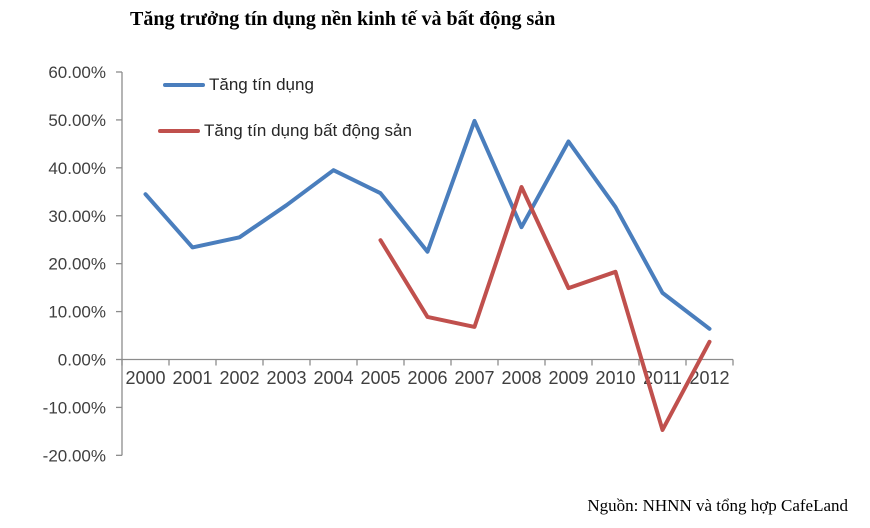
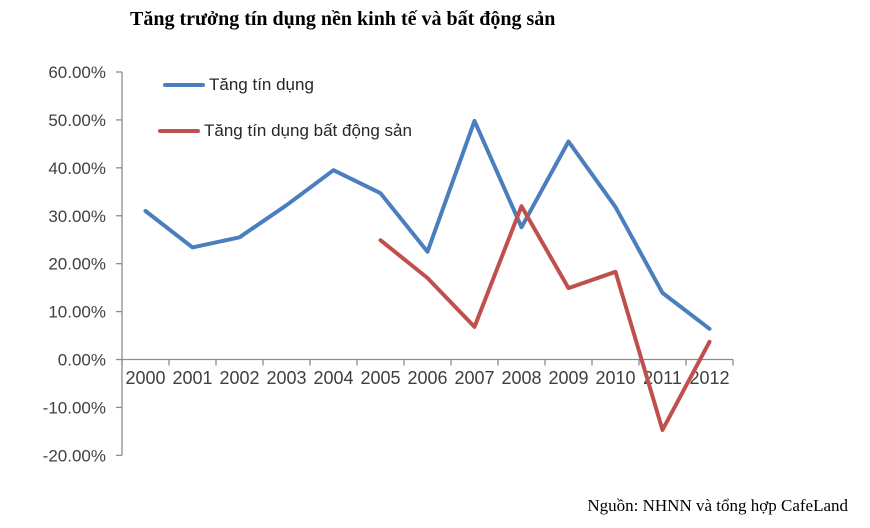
Tăng tín dụng/2000: 34% -> 31%
Tăng tín dụng bất động sản/2006: 9% -> 17%
Tăng tín dụng bất động sản/2008: 36% -> 32%
